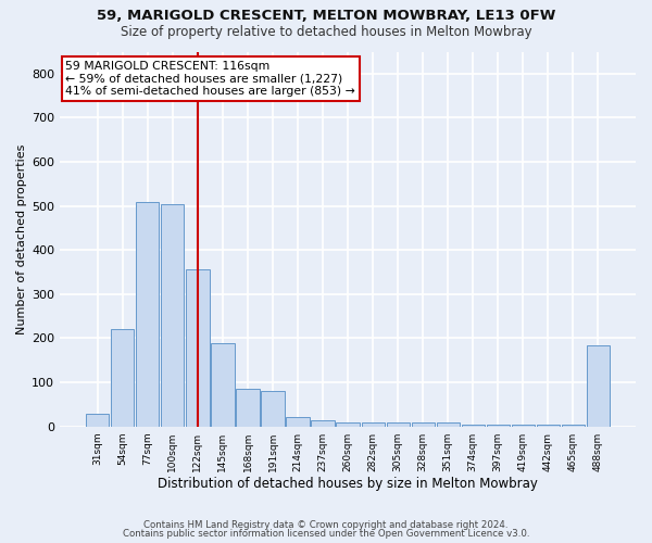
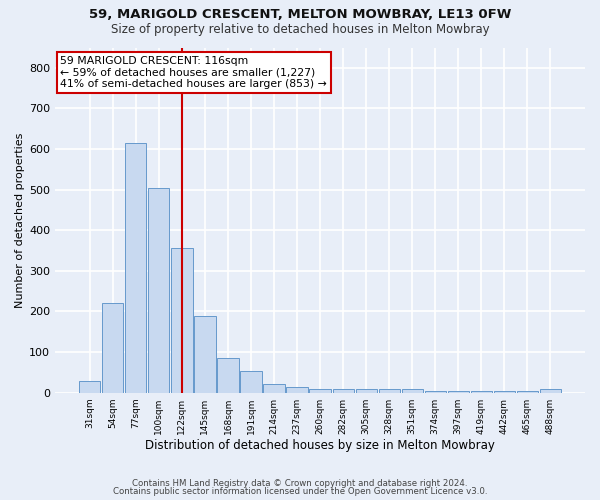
77sqm: 510 -> 615
191sqm: 80 -> 53
488sqm: 185 -> 8
